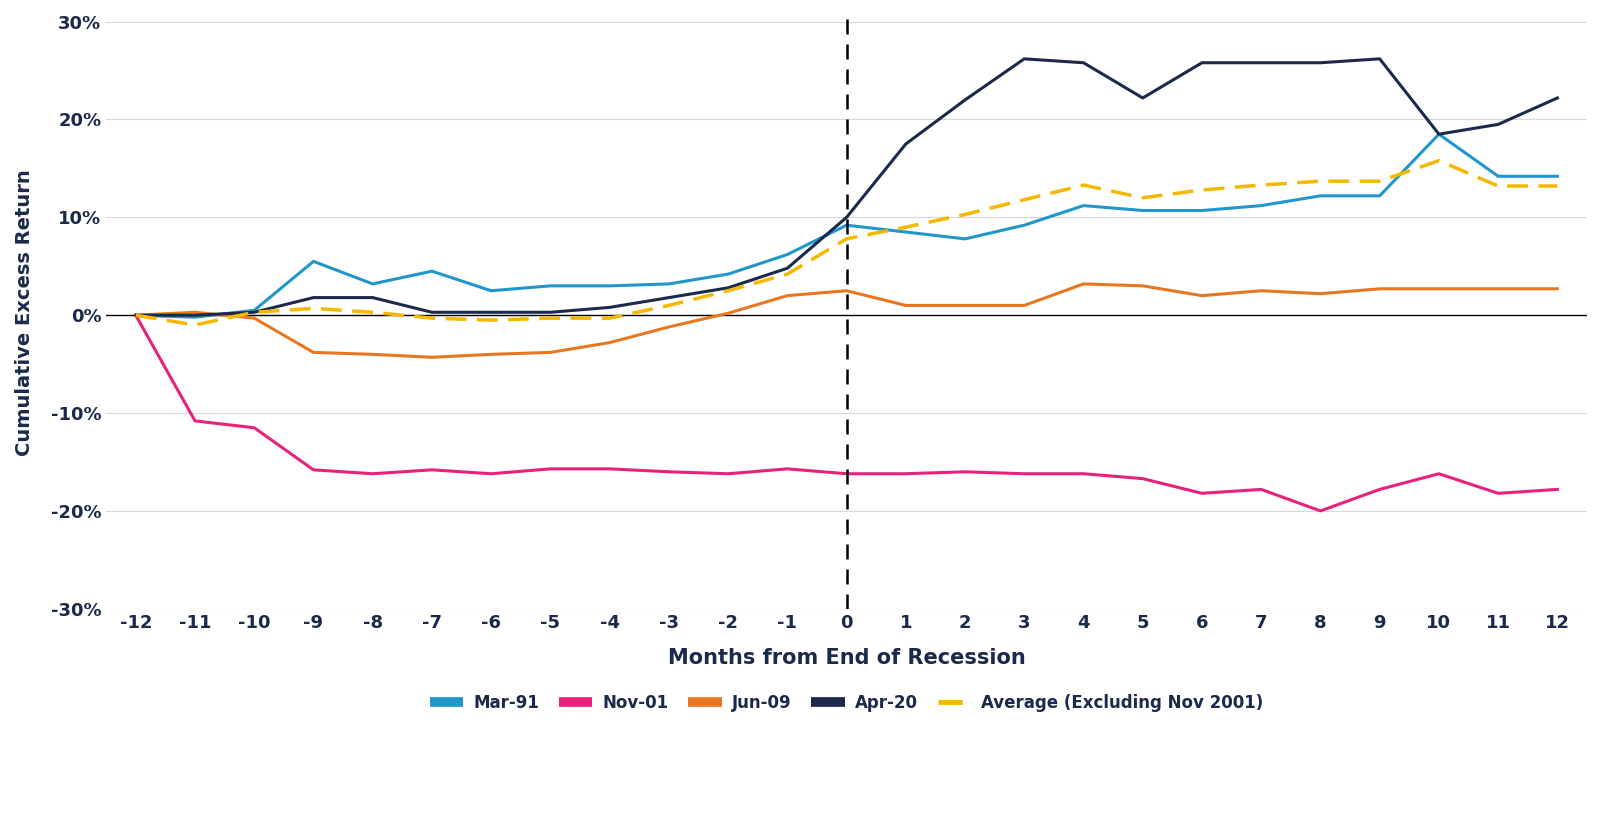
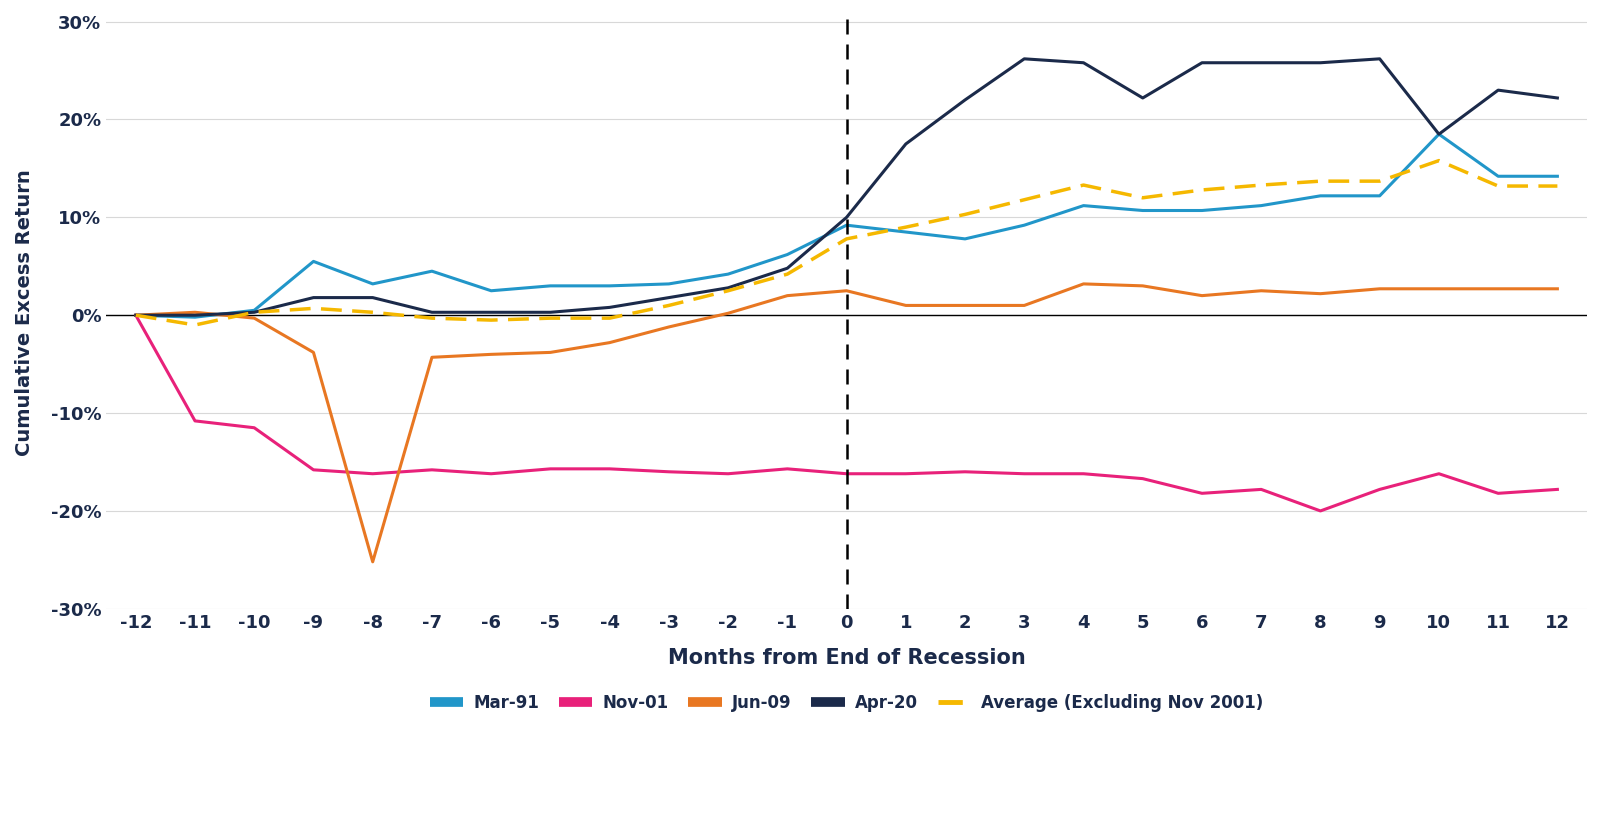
Jun-09/-8: -4.0% -> -25.2%
Apr-20/11: 19.5% -> 23.0%
